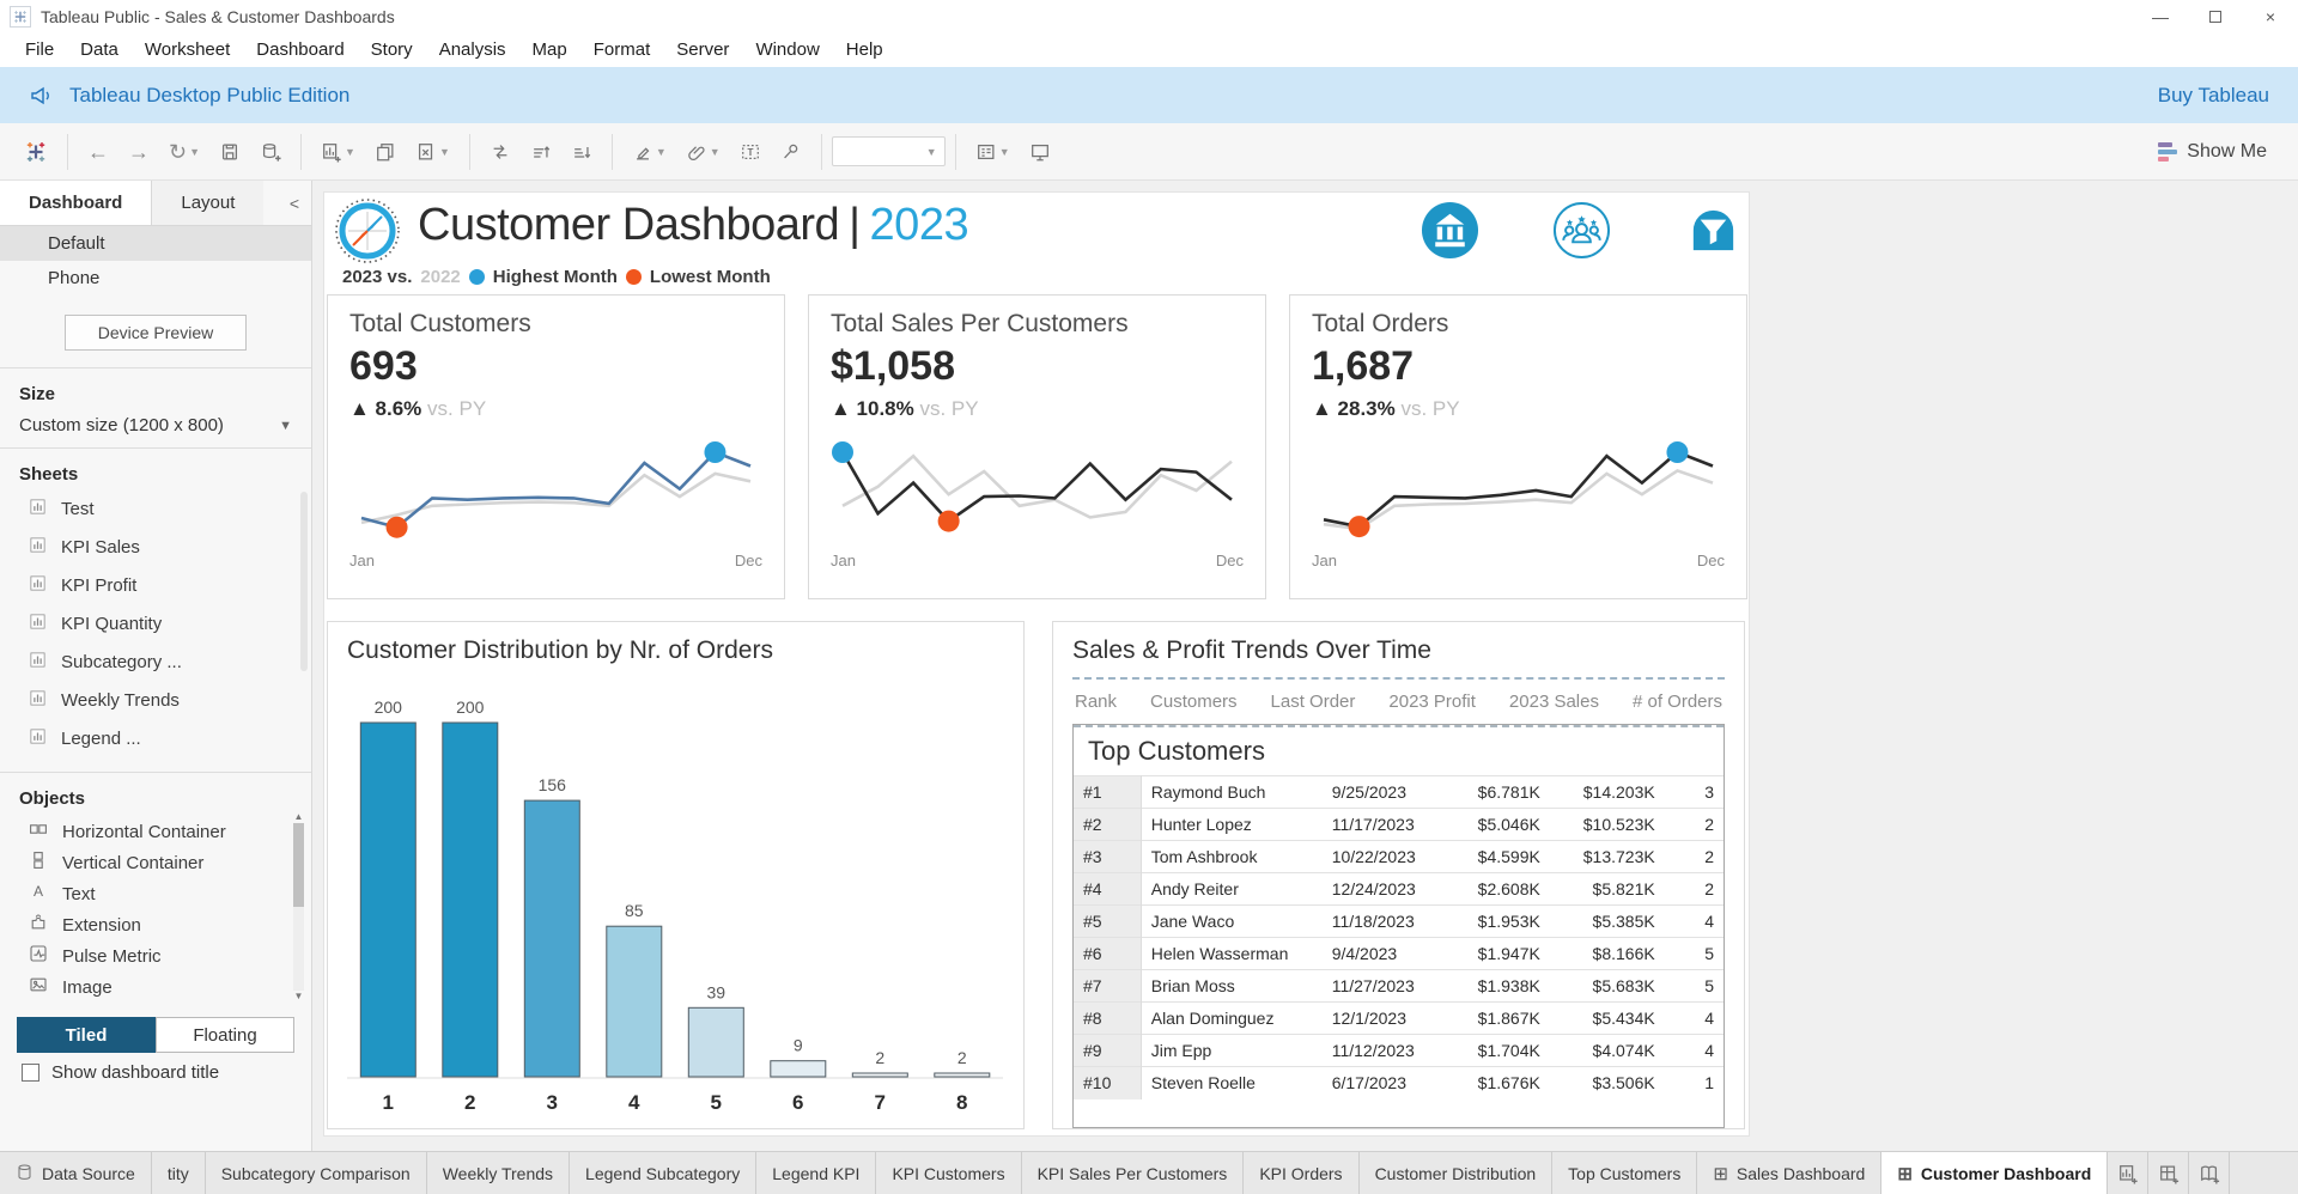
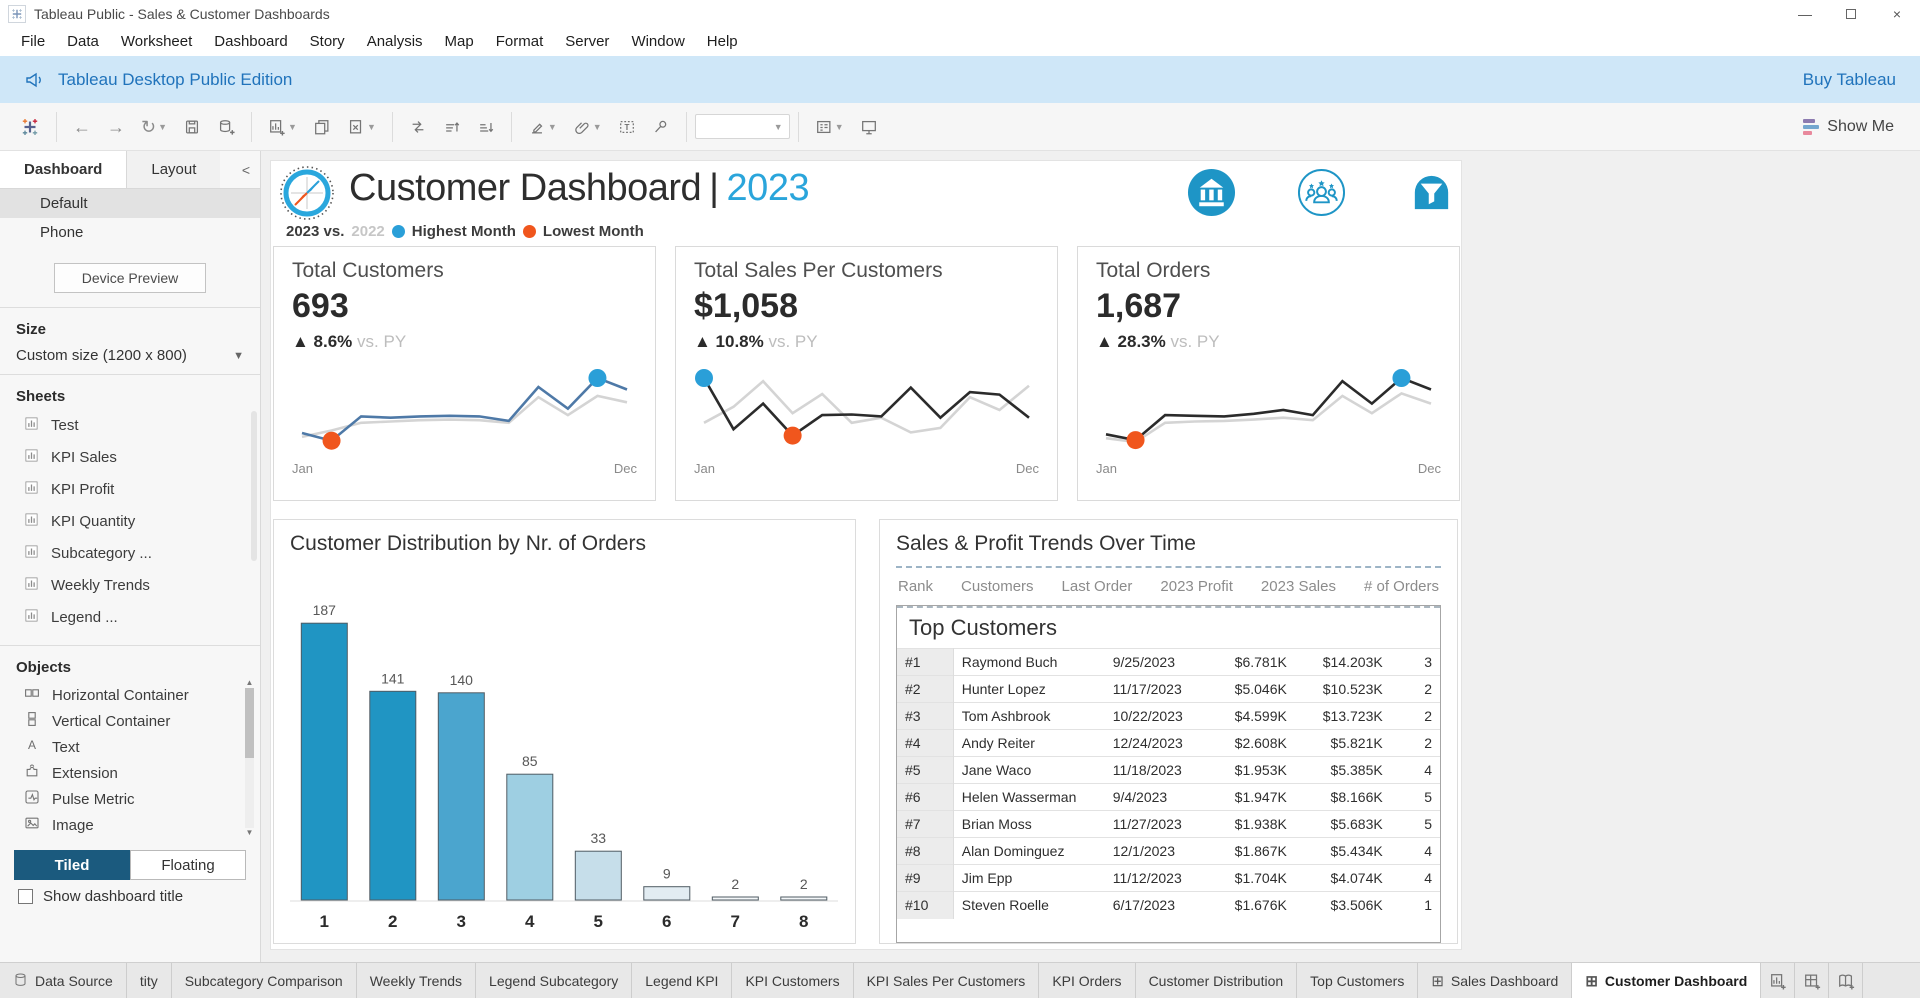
Customer Distribution by Nr. of Orders/1: 200 -> 187
Customer Distribution by Nr. of Orders/2: 200 -> 141
Customer Distribution by Nr. of Orders/3: 156 -> 140
Customer Distribution by Nr. of Orders/5: 39 -> 33
